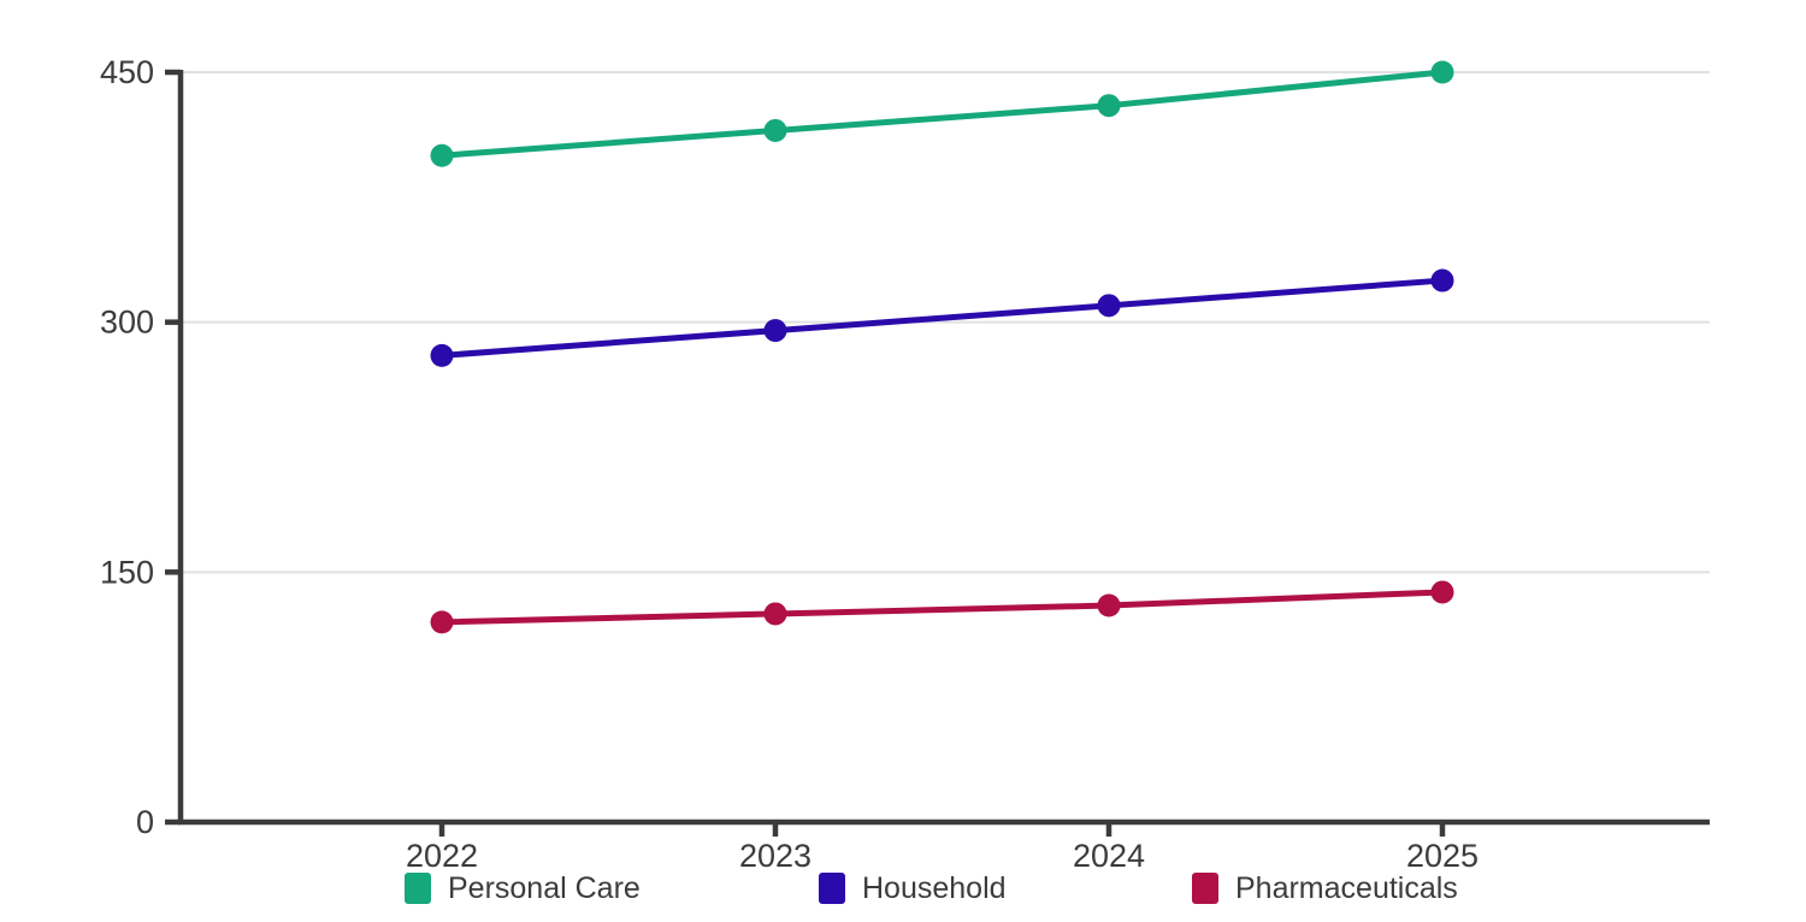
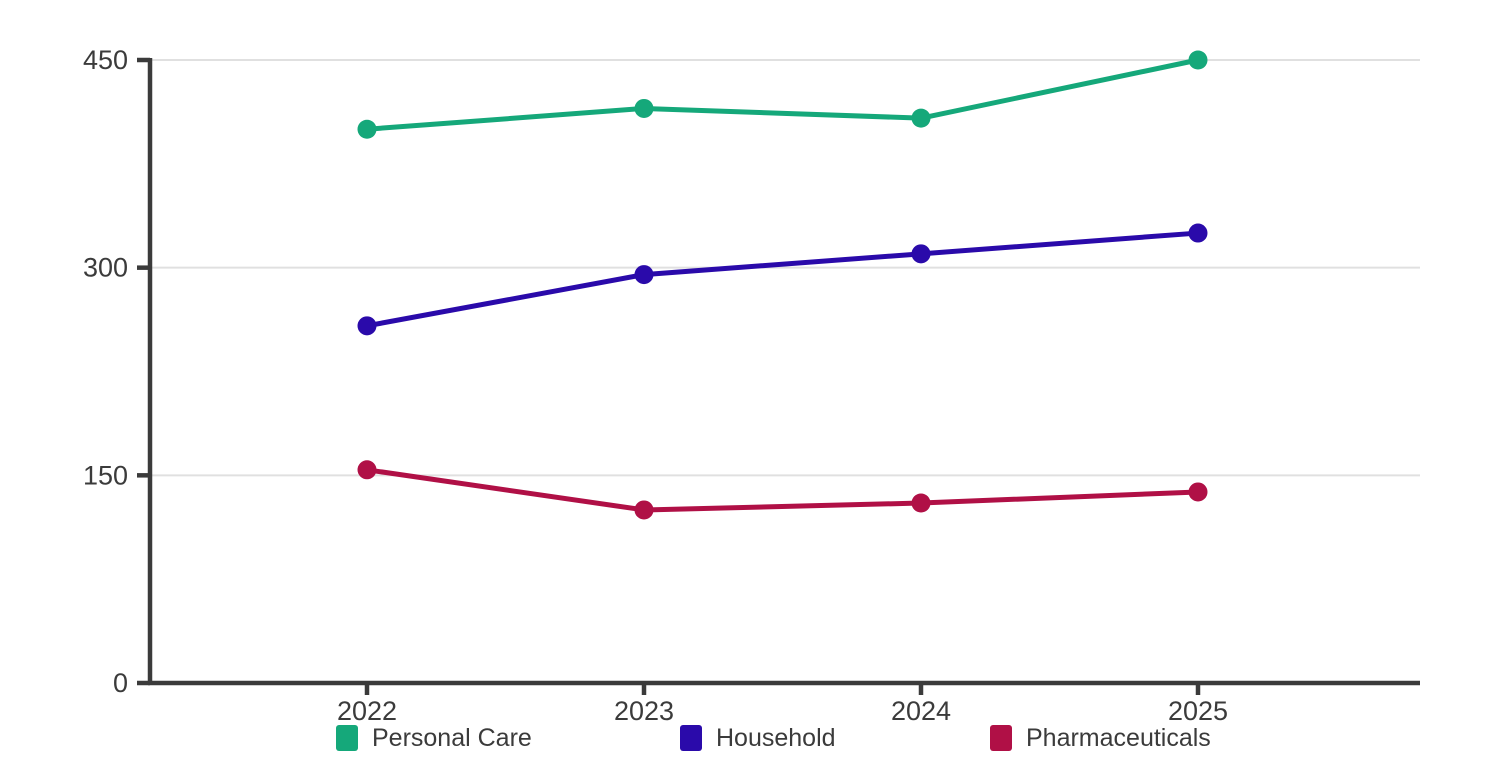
Household/2022: 280 -> 258
Pharmaceuticals/2022: 120 -> 154
Personal Care/2024: 430 -> 408
